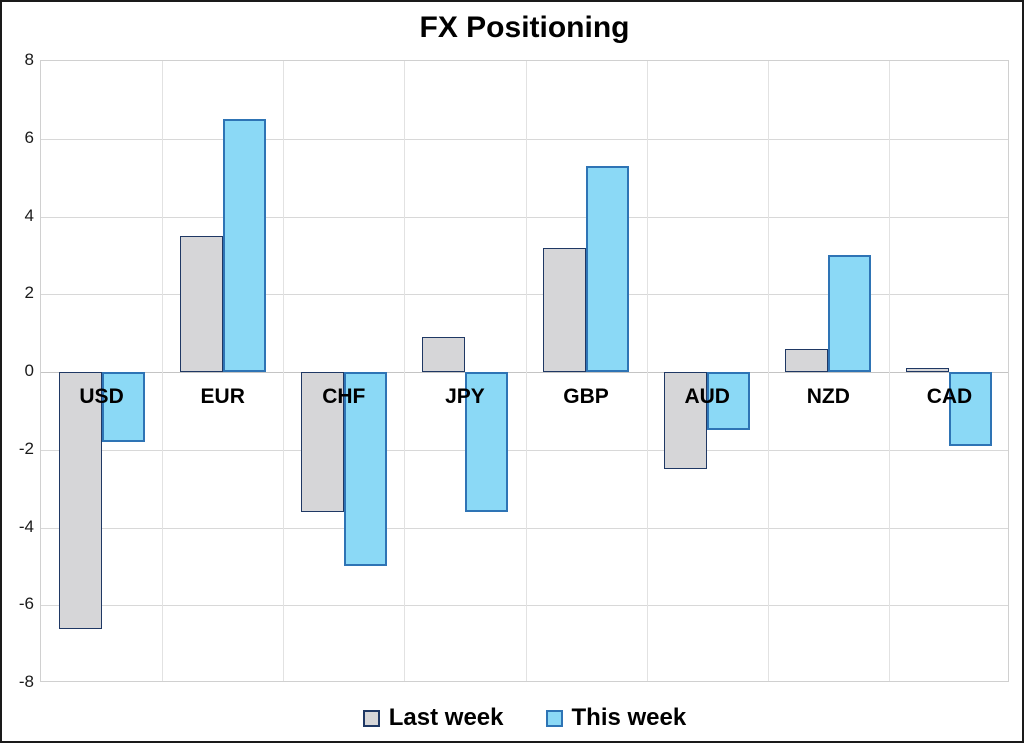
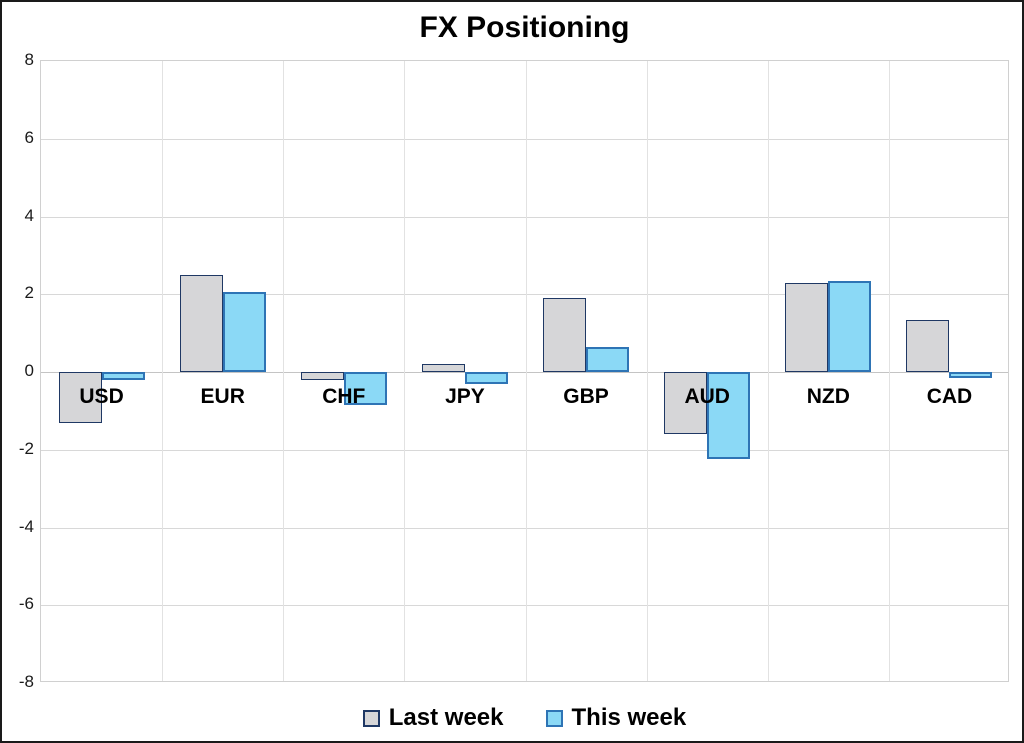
Last week/USD: -6.6 -> -1.3
This week/USD: -1.8 -> -0.2
Last week/EUR: 3.5 -> 2.5
This week/EUR: 6.5 -> 2.0
Last week/CHF: -3.6 -> -0.2
This week/CHF: -5.0 -> -0.8
Last week/JPY: 0.9 -> 0.2
This week/JPY: -3.6 -> -0.3
Last week/GBP: 3.2 -> 1.9
This week/GBP: 5.3 -> 0.7
Last week/AUD: -2.5 -> -1.6
This week/AUD: -1.5 -> -2.2
Last week/NZD: 0.6 -> 2.3
This week/NZD: 3.0 -> 2.4
Last week/CAD: 0.1 -> 1.4
This week/CAD: -1.9 -> -0.1
